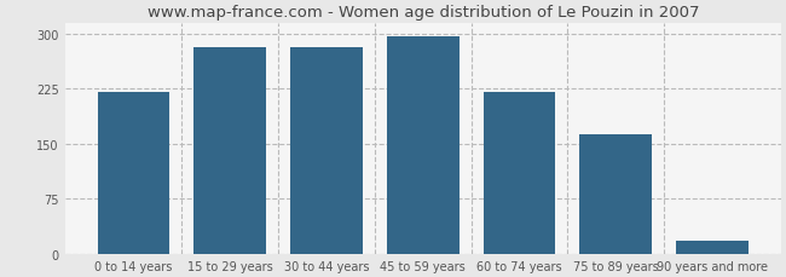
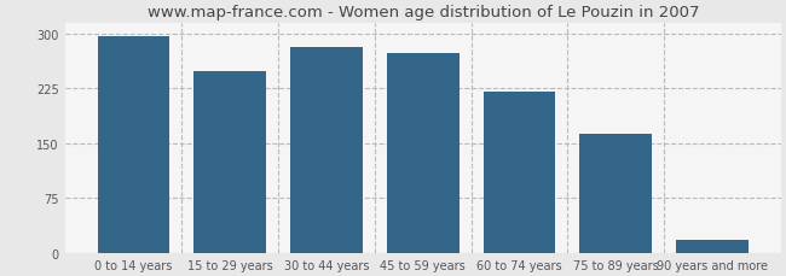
0 to 14 years: 220 -> 296
15 to 29 years: 281 -> 248
45 to 59 years: 296 -> 274
